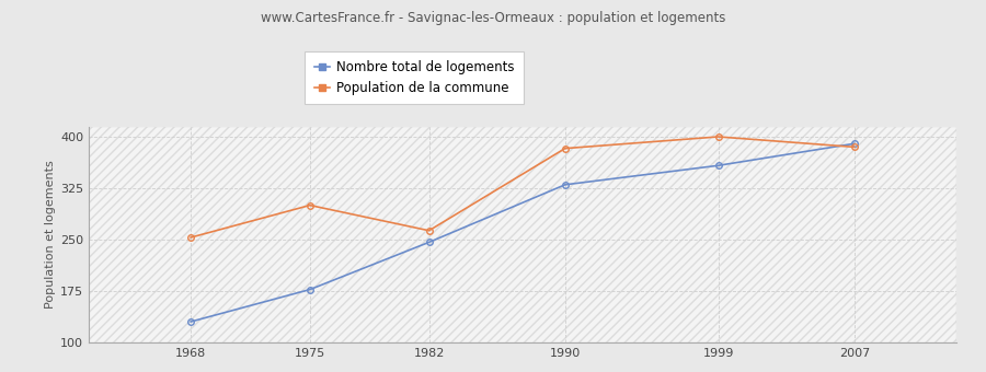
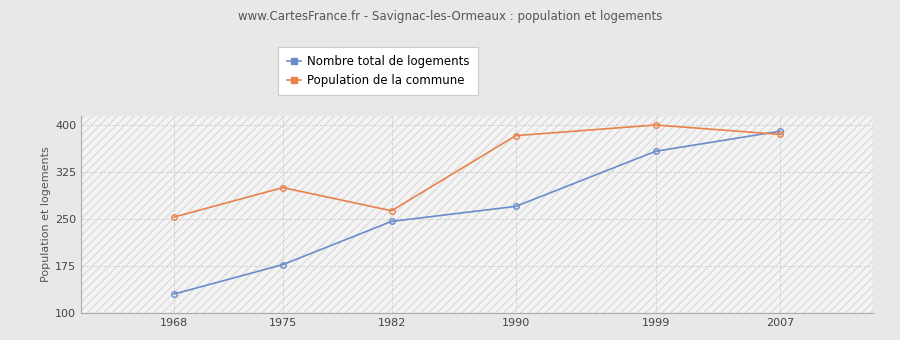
Nombre total de logements/1990: 330 -> 270
